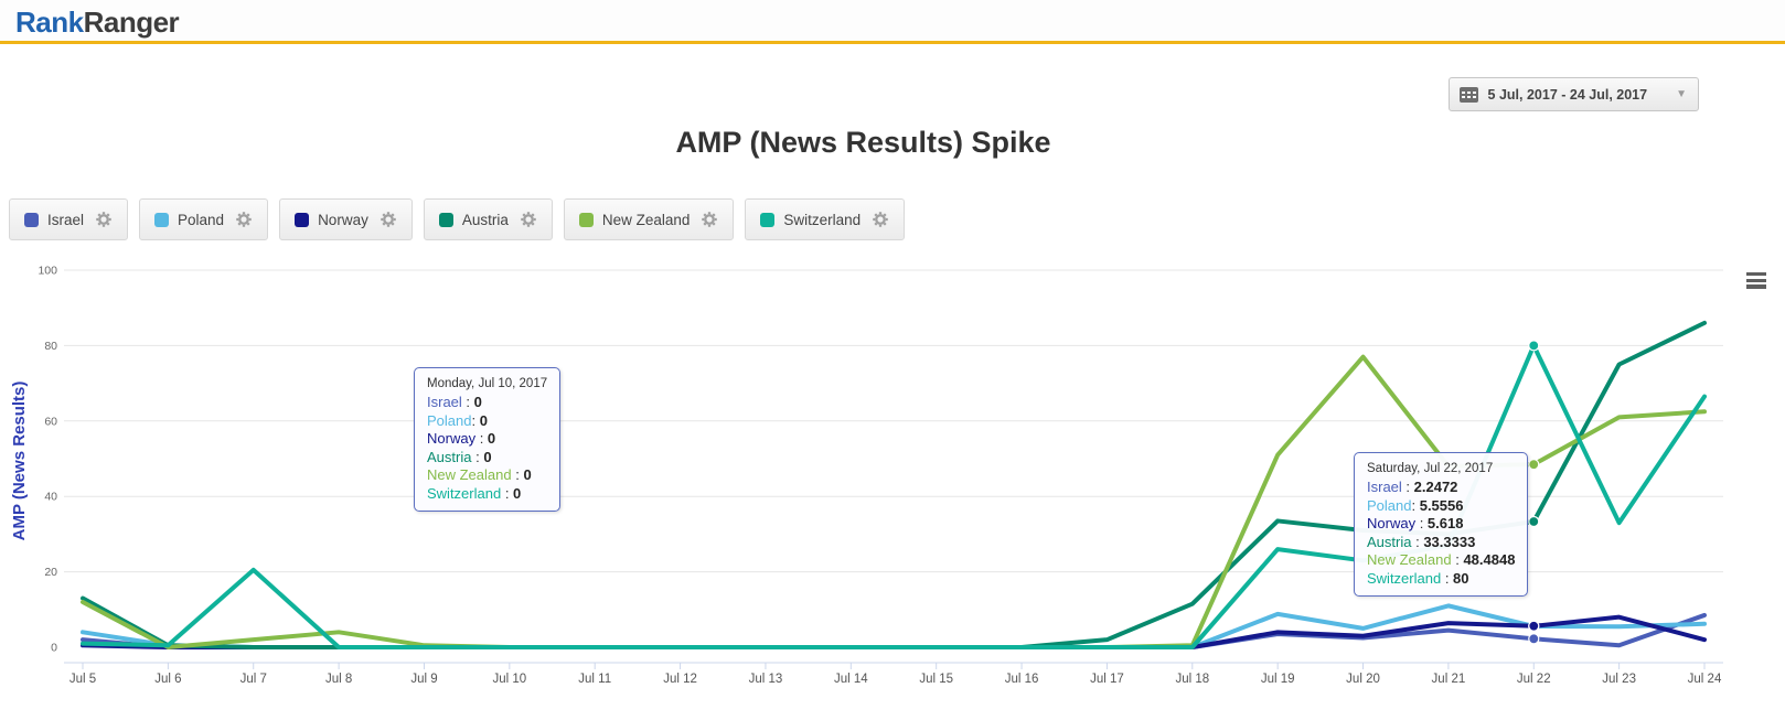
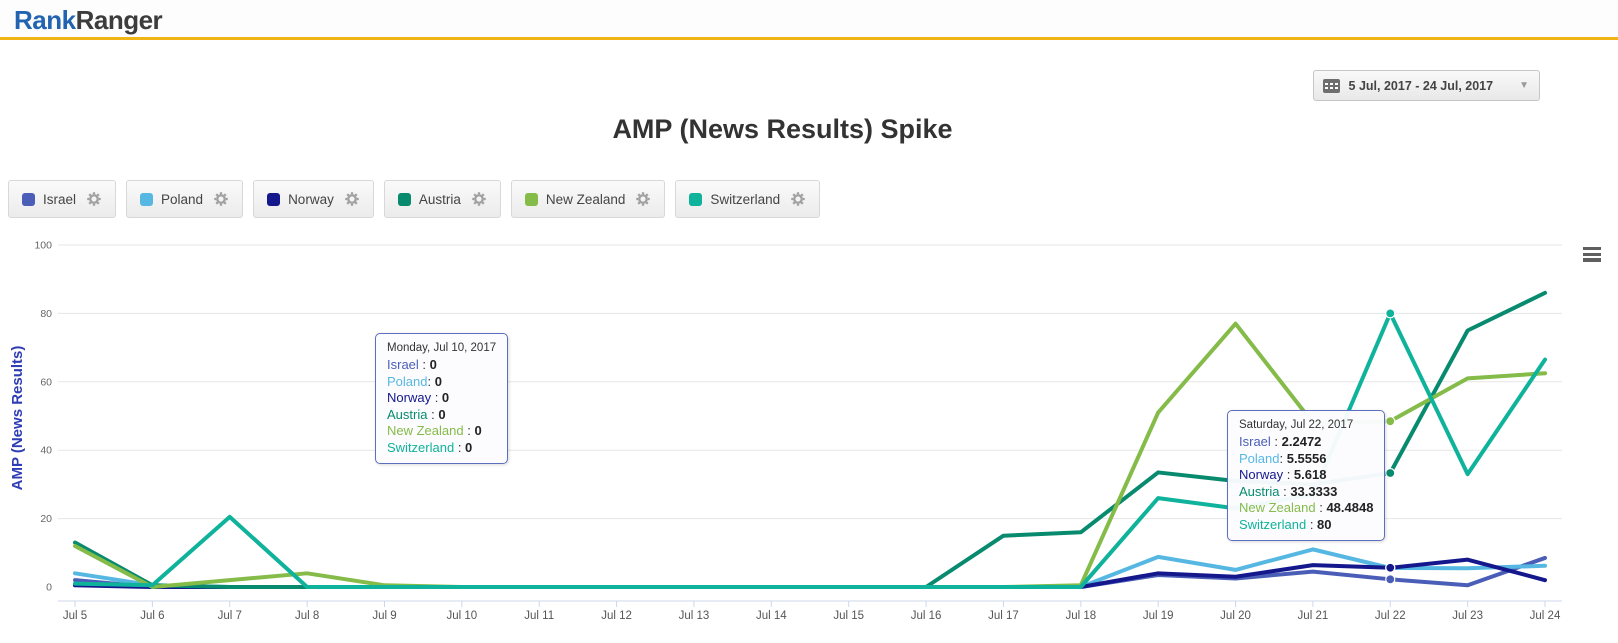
Austria/Jul 17: 2 -> 15
Austria/Jul 18: 12 -> 16
